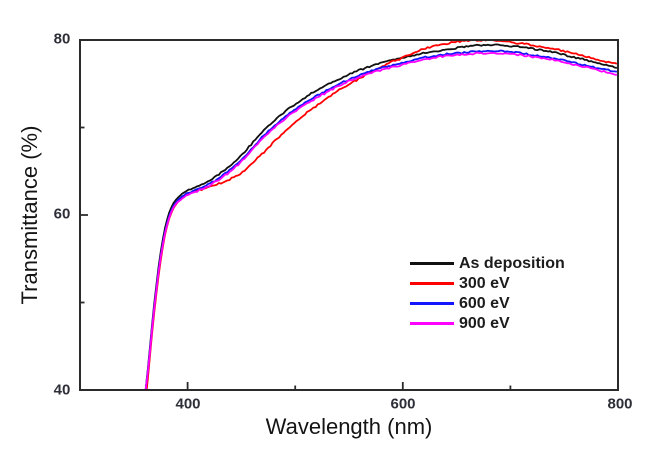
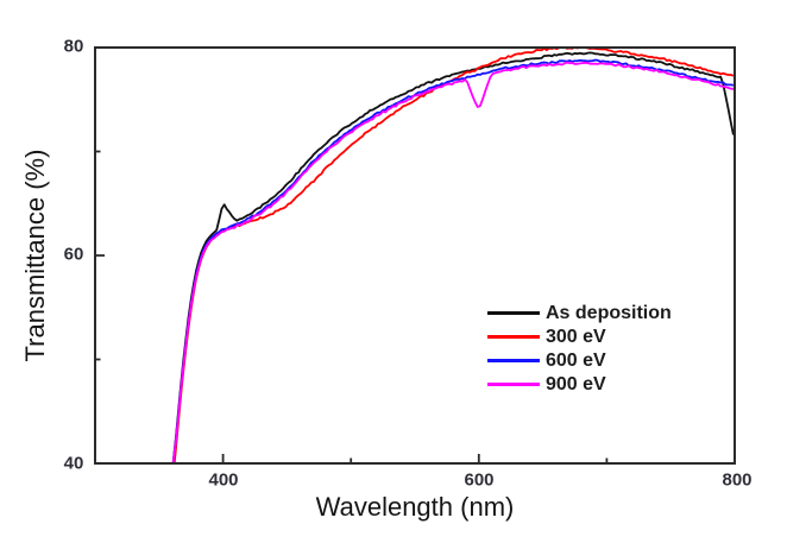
As deposition/400: 63 -> 65
900 eV/600: 77 -> 74
As deposition/800: 77 -> 71
